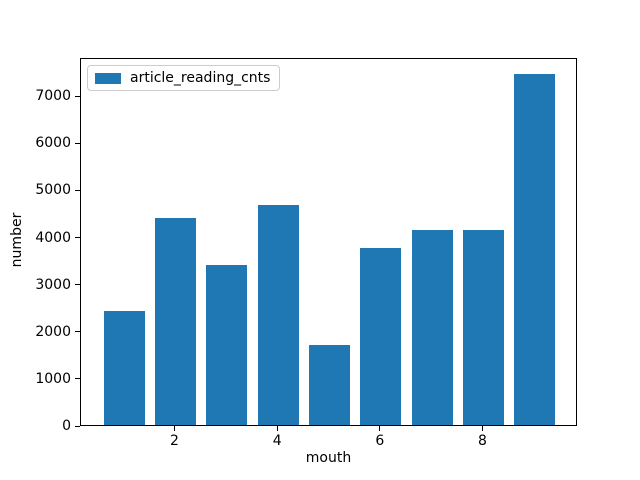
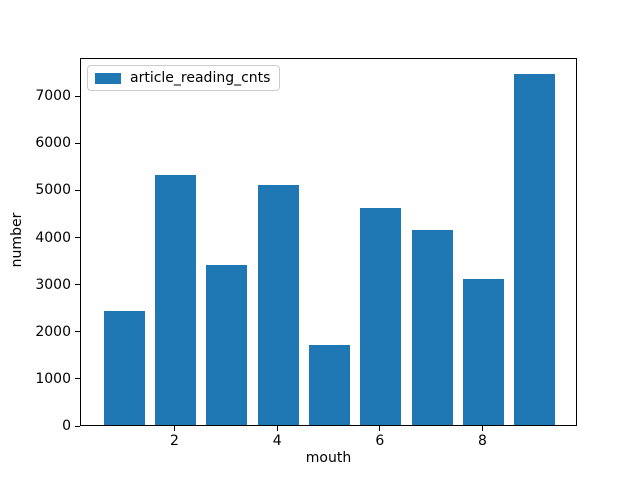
2: 4400 -> 5300
4: 4700 -> 5100
6: 3800 -> 4600
8: 4100 -> 3100
